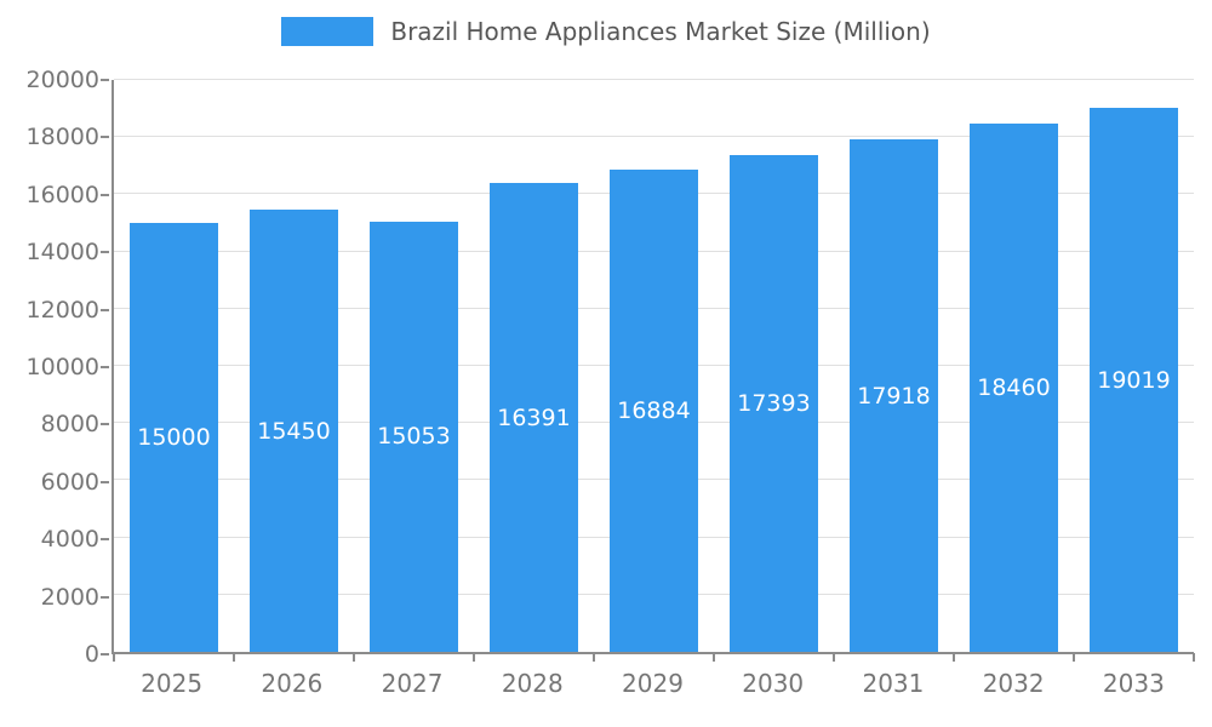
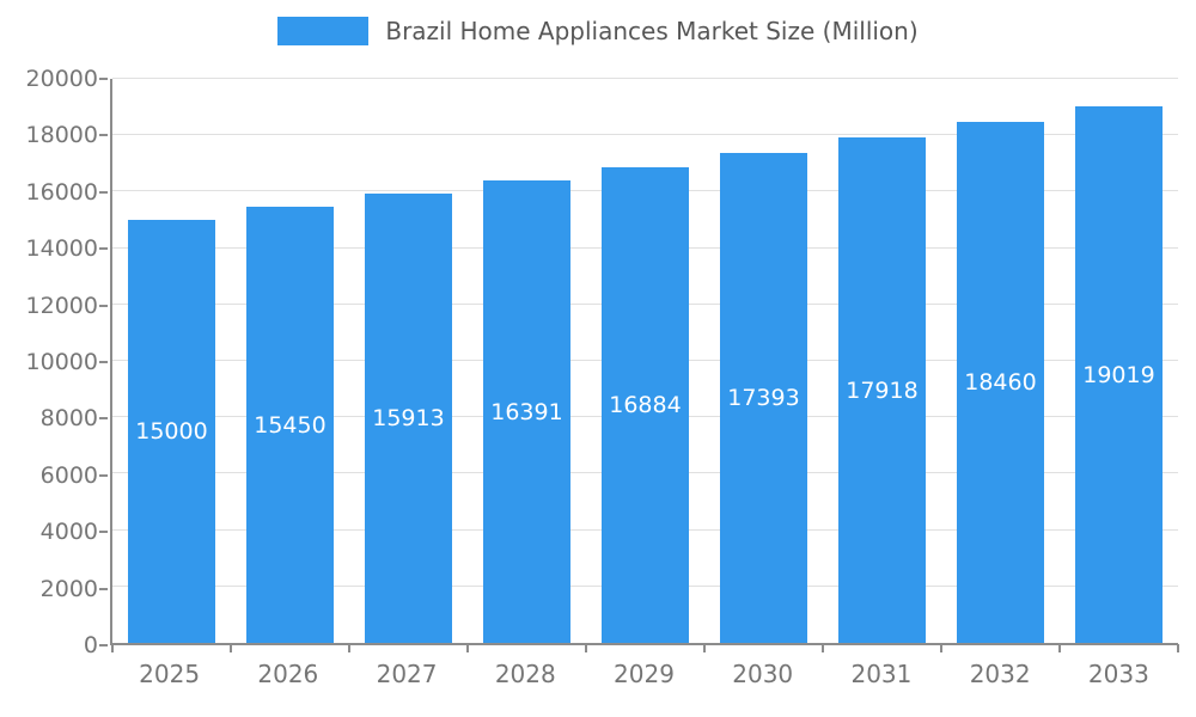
2027: 15053 -> 15913
